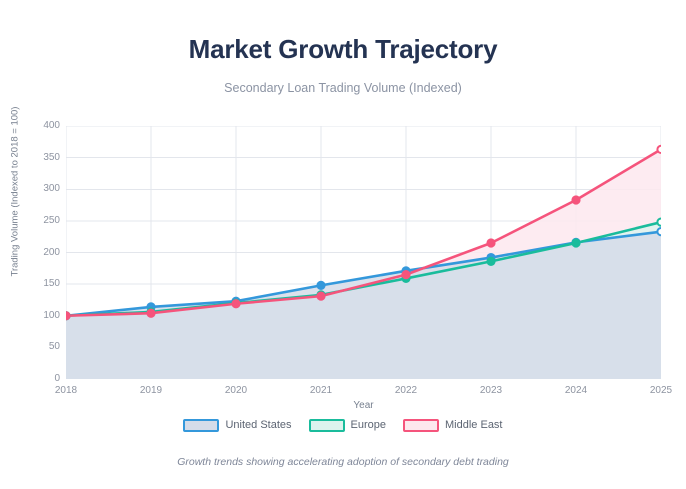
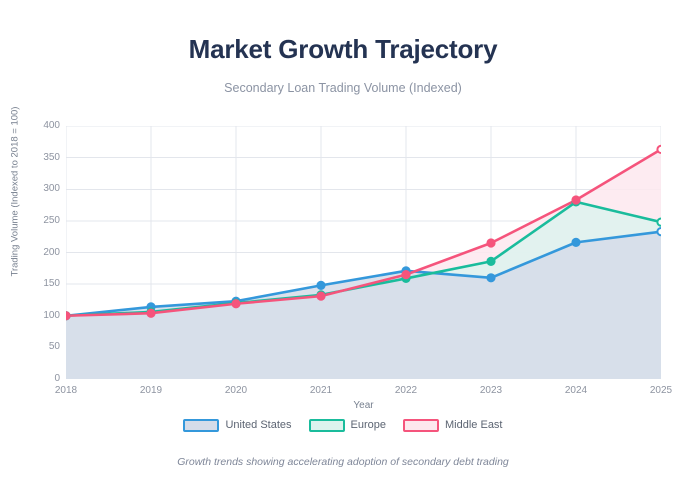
United States/2023: 190 -> 160
Europe/2024: 220 -> 280
